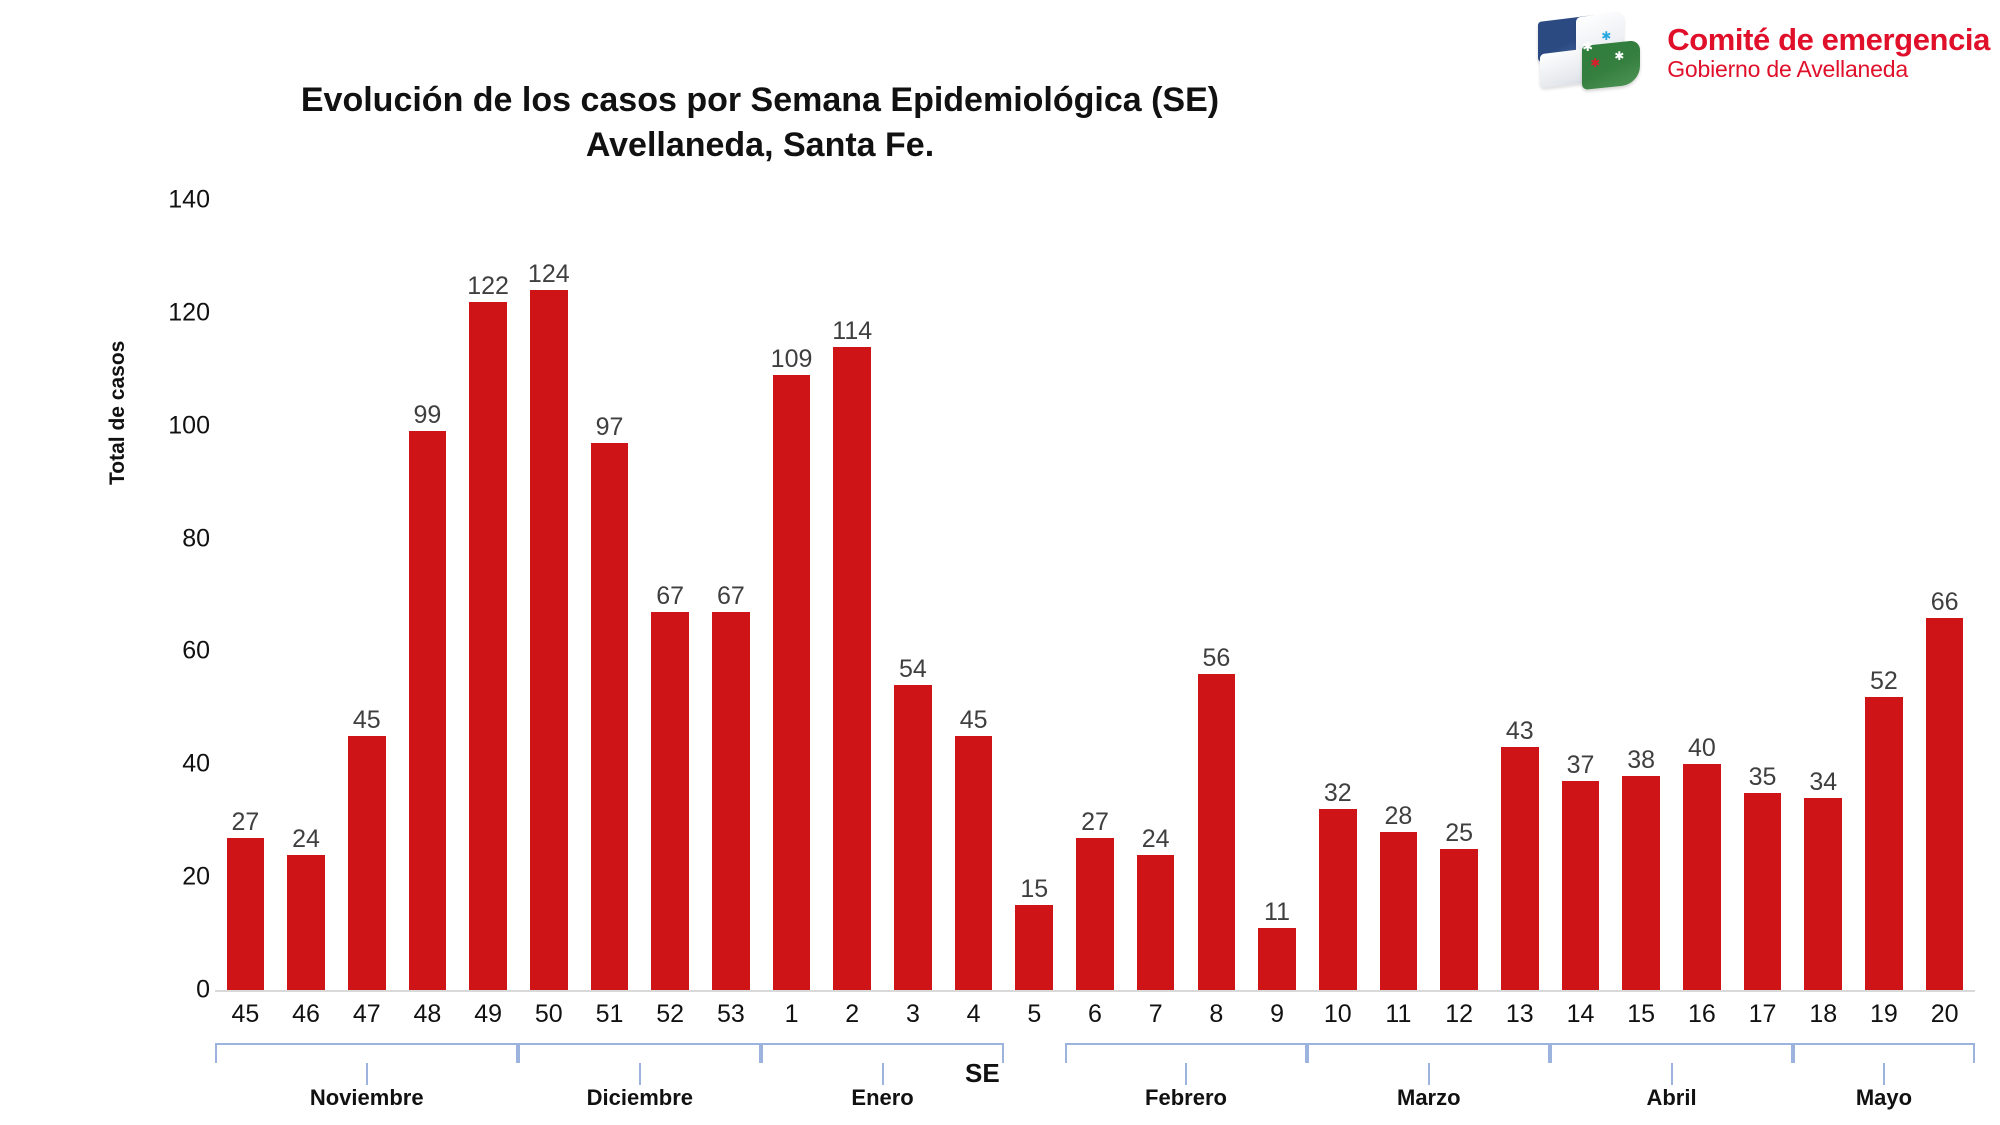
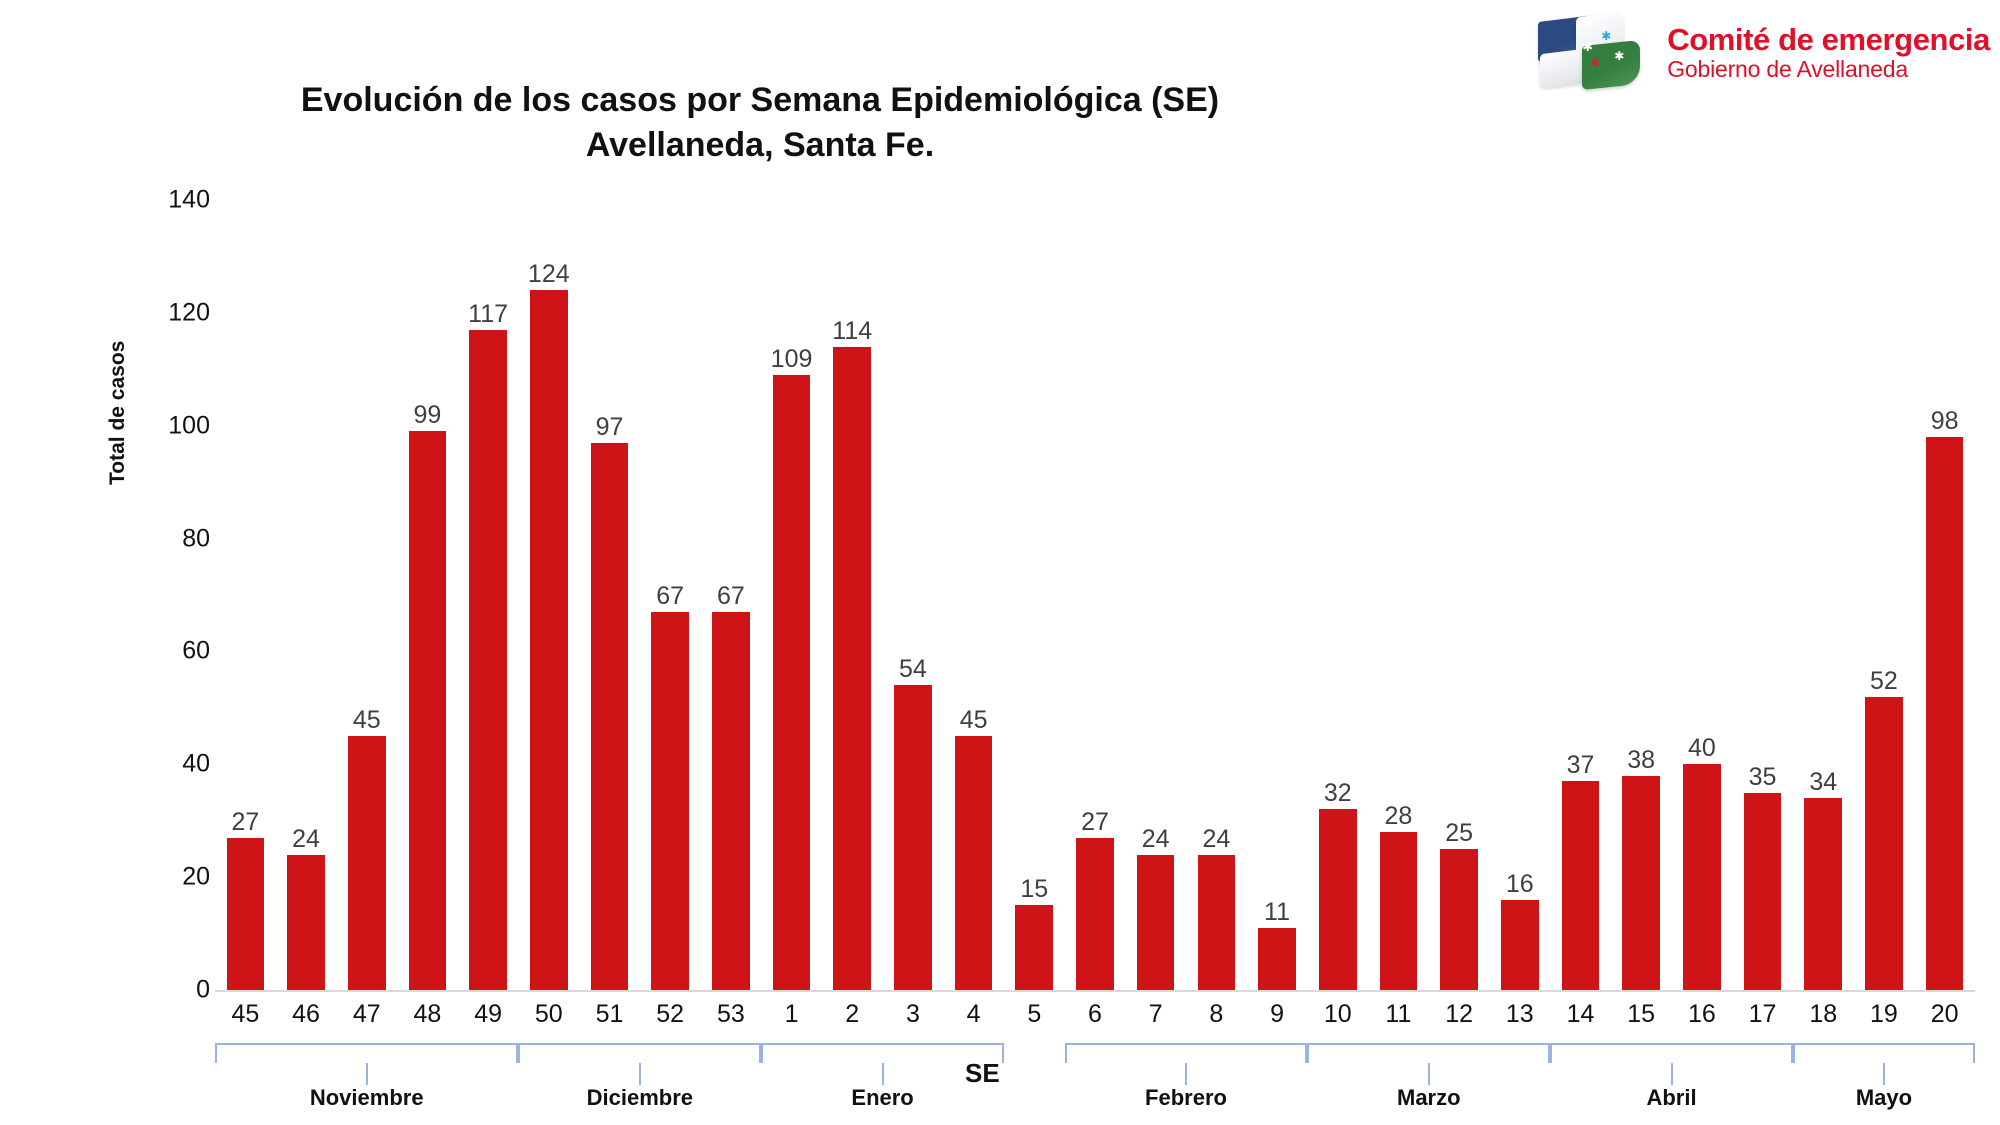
49: 122 -> 117
8: 56 -> 24
13: 43 -> 16
20: 66 -> 98
